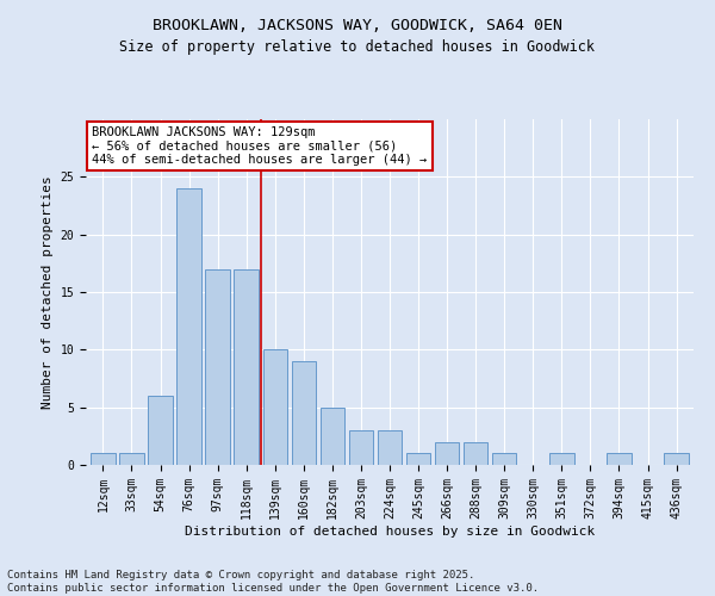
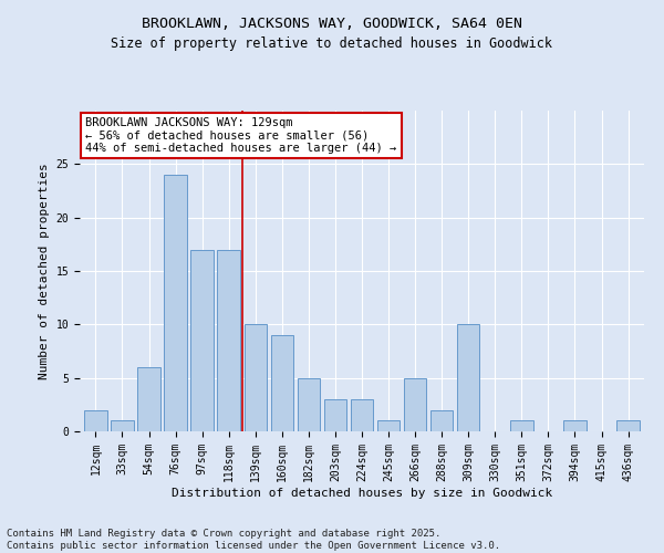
12sqm: 1 -> 2
266sqm: 2 -> 5
309sqm: 1 -> 10
